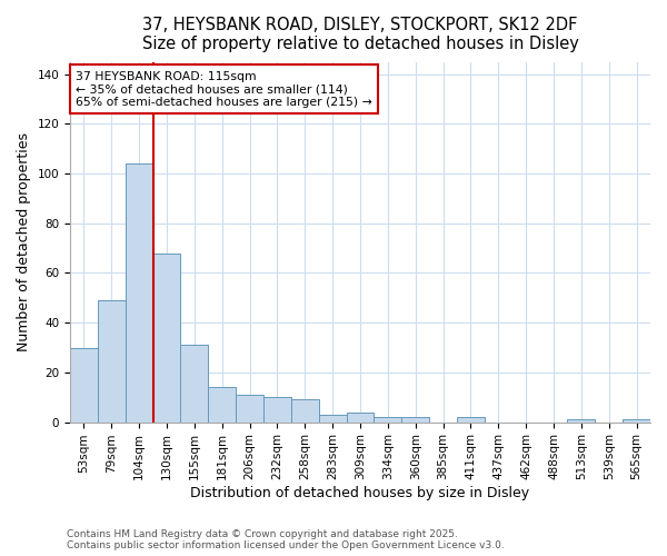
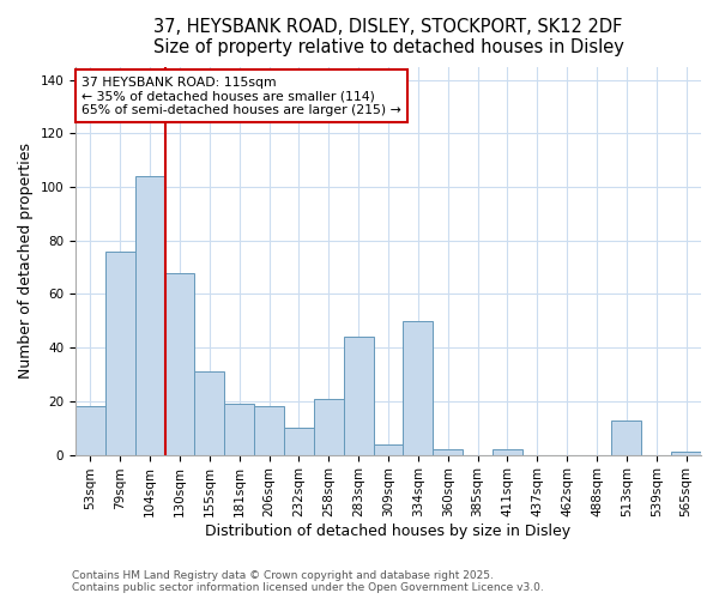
53sqm: 30 -> 18
79sqm: 49 -> 76
181sqm: 14 -> 19
206sqm: 11 -> 18
258sqm: 9 -> 21
283sqm: 3 -> 44
334sqm: 2 -> 50
513sqm: 1 -> 13
